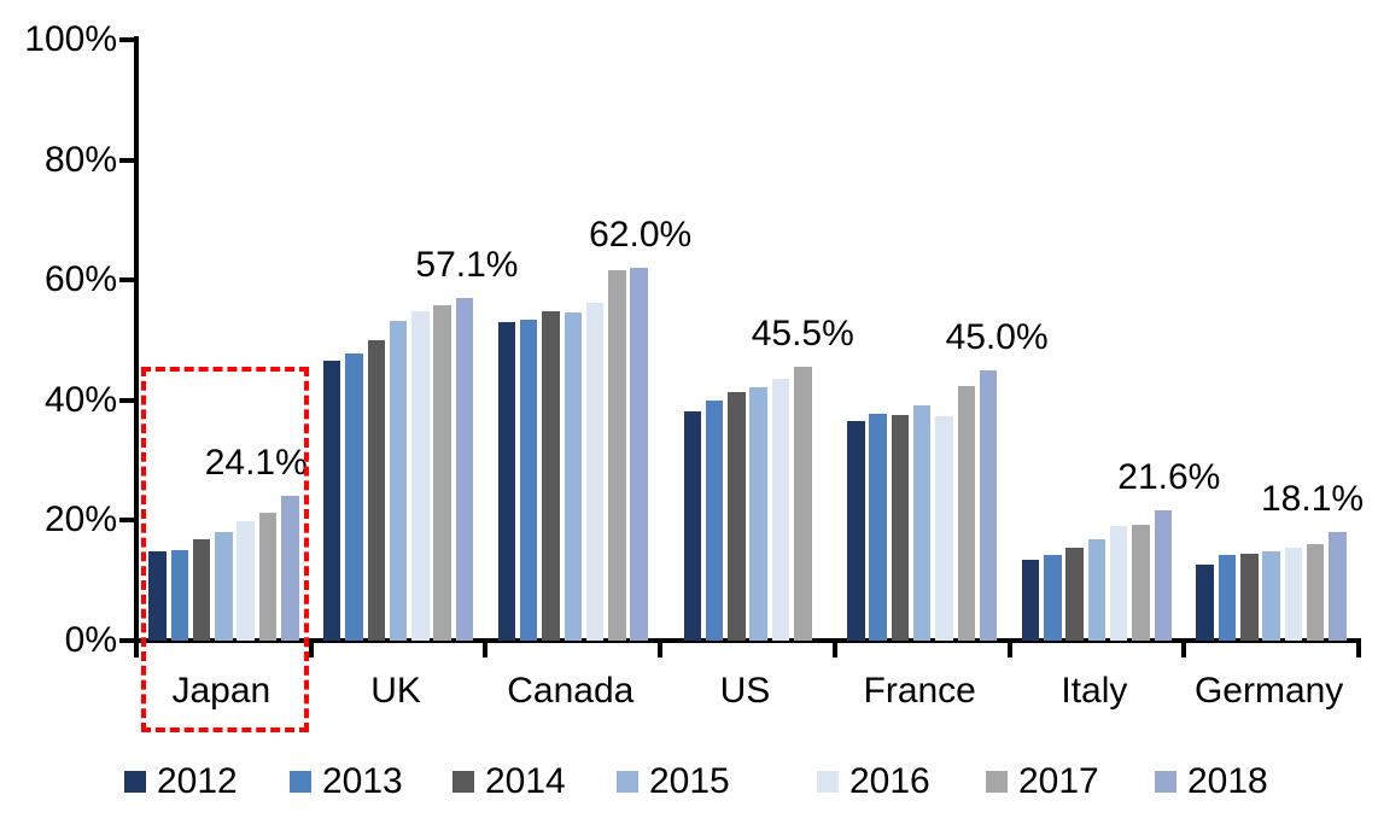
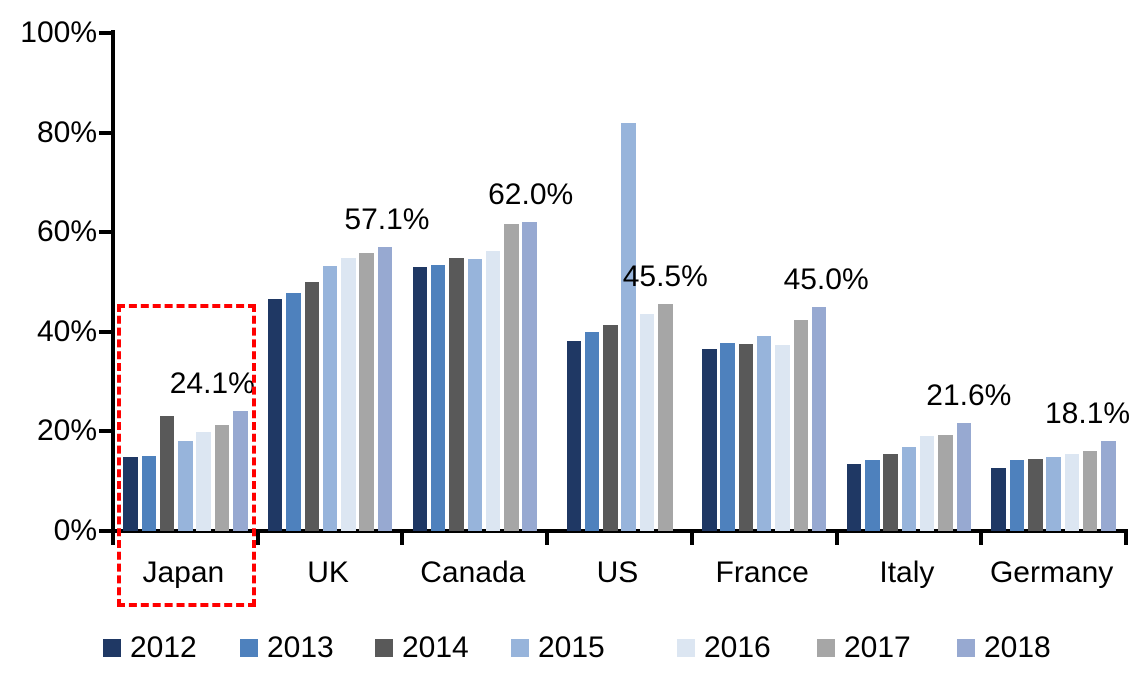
2014/Japan: 17% -> 23%
2015/US: 42% -> 82%
